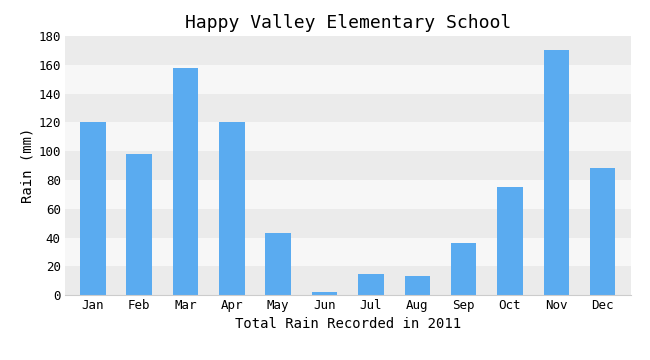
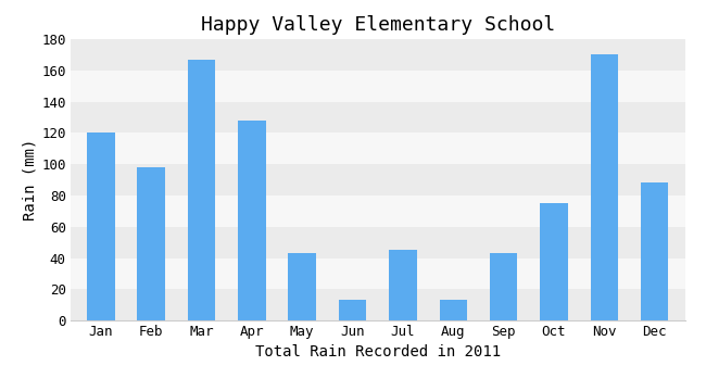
Mar: 158 -> 167
Apr: 120 -> 128
Jun: 2 -> 13
Jul: 15 -> 45
Sep: 36 -> 43
